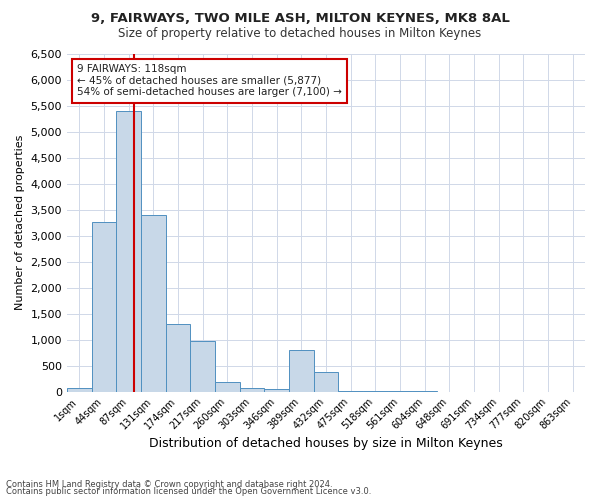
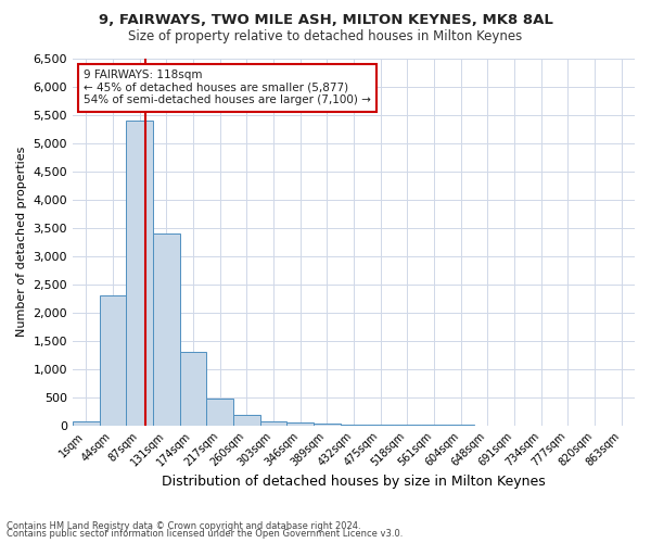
44sqm: 3,260 -> 2,300
217sqm: 980 -> 480
389sqm: 800 -> 40
432sqm: 380 -> 20
